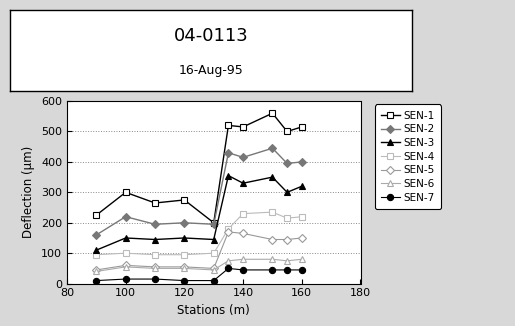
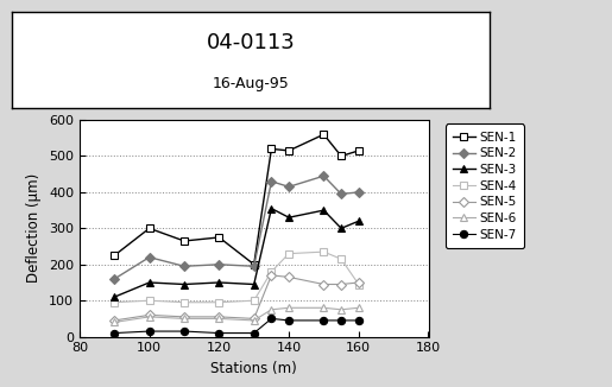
SEN-4/160: 220 -> 145
